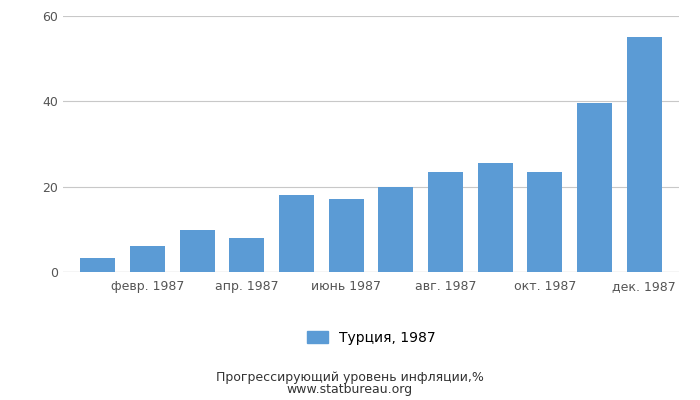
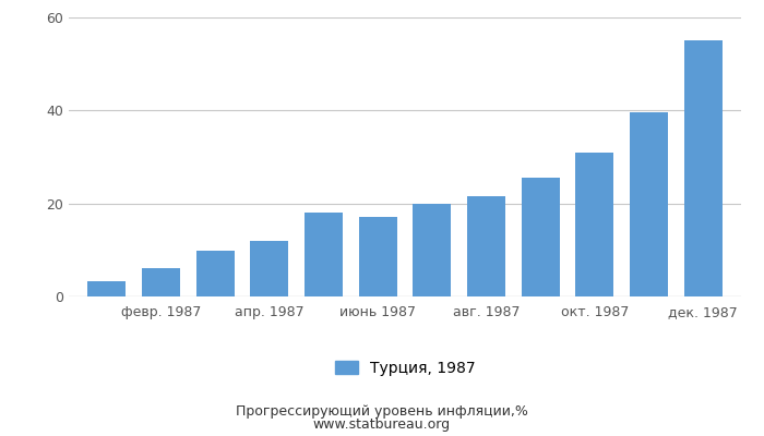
апр. 1987: 8.0 -> 12.0
авг. 1987: 23.5 -> 21.5
окт. 1987: 23.5 -> 31.0
